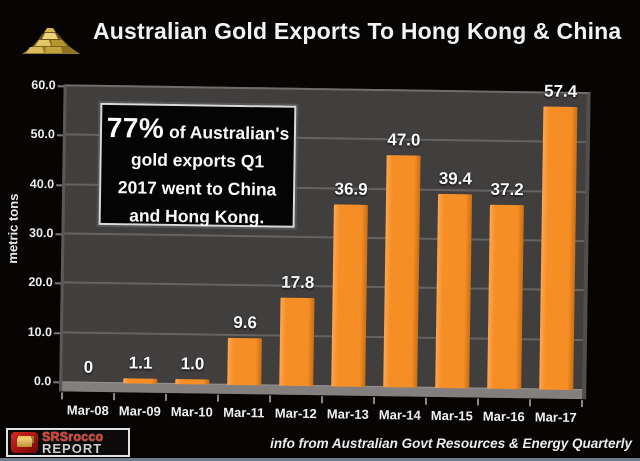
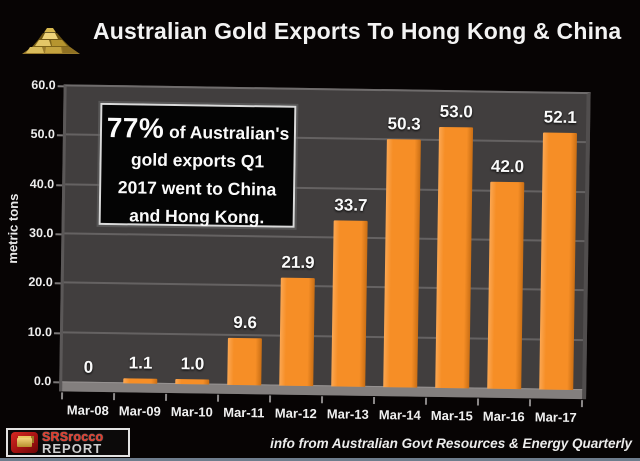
Mar-12: 17.8 -> 21.9
Mar-13: 36.9 -> 33.7
Mar-14: 47.0 -> 50.3
Mar-15: 39.4 -> 53.0
Mar-16: 37.2 -> 42.0
Mar-17: 57.4 -> 52.1
